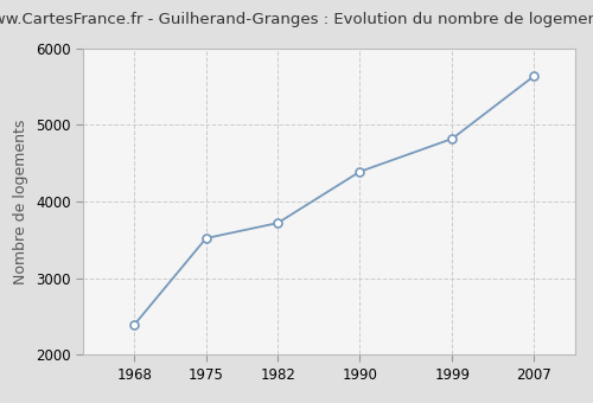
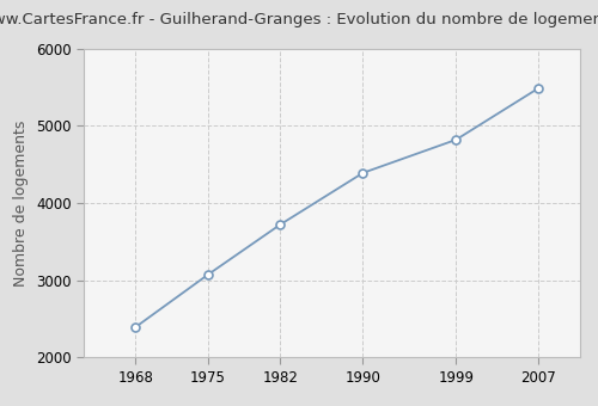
1975: 3520 -> 3070
2007: 5640 -> 5490
